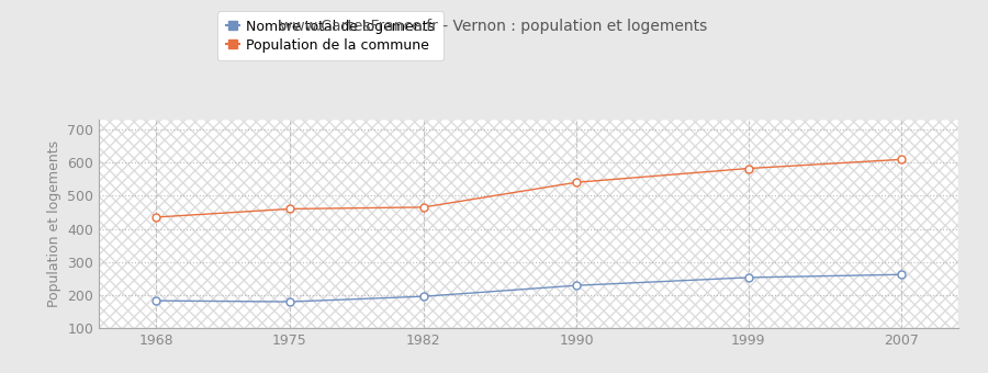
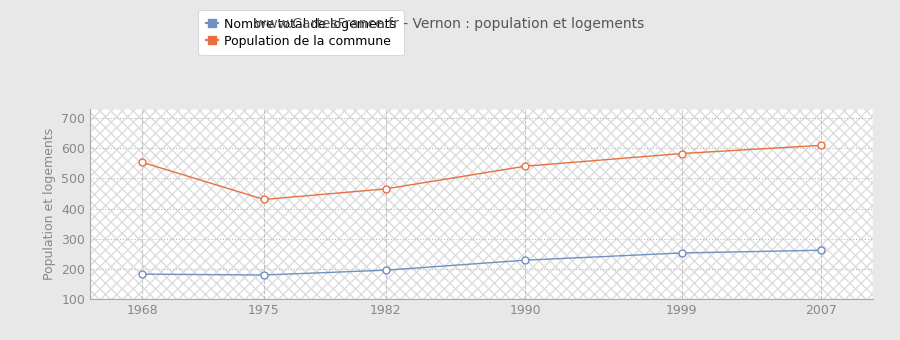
Population de la commune/1968: 435 -> 553
Population de la commune/1975: 460 -> 430
